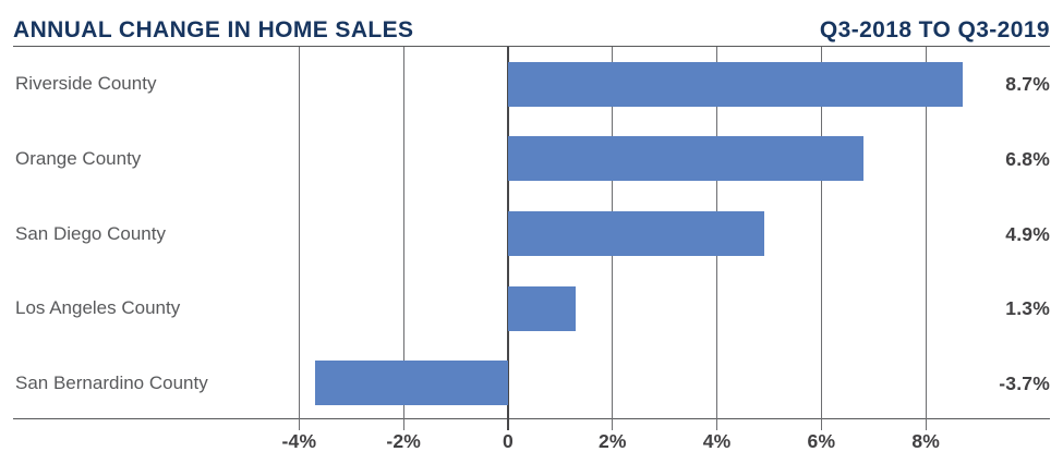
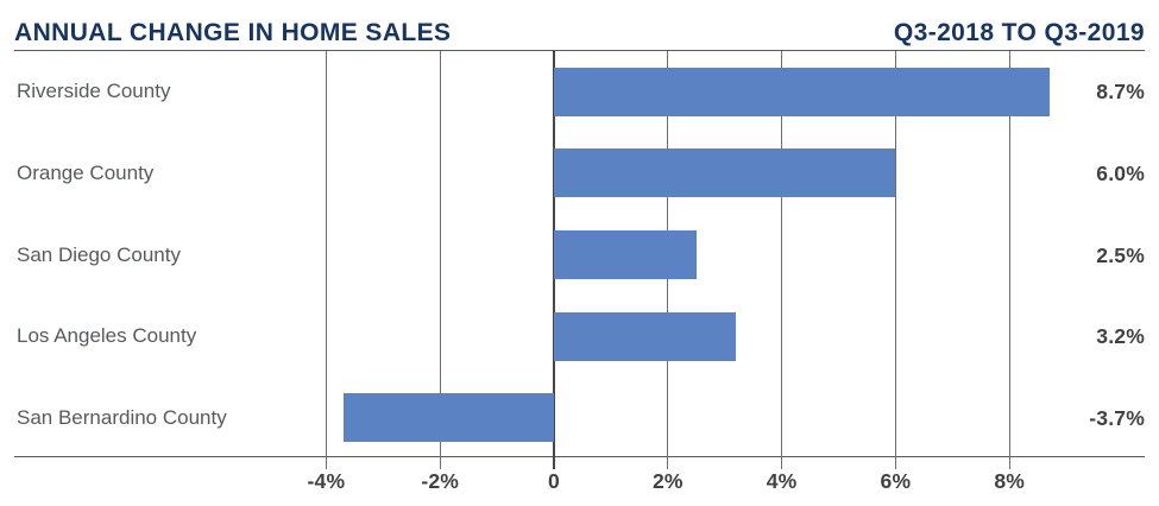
Orange County: 6.8% -> 6.0%
San Diego County: 4.9% -> 2.5%
Los Angeles County: 1.3% -> 3.2%
